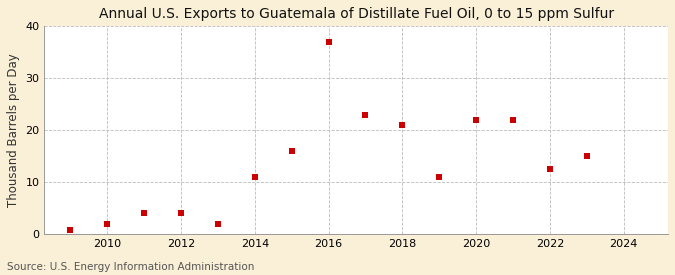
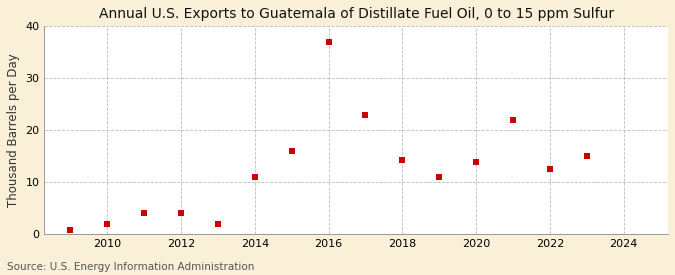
2018: 21.0 -> 14.2
2020: 22.0 -> 13.8
